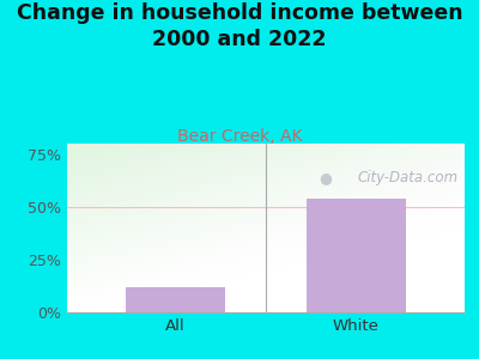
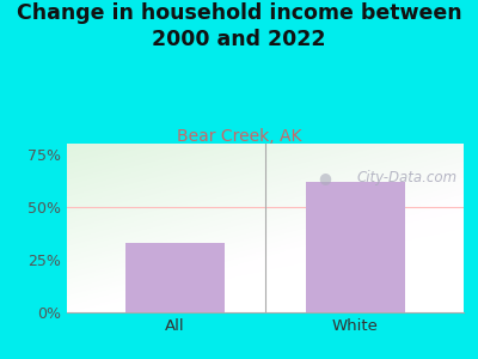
All: 12% -> 33%
White: 54% -> 62%
